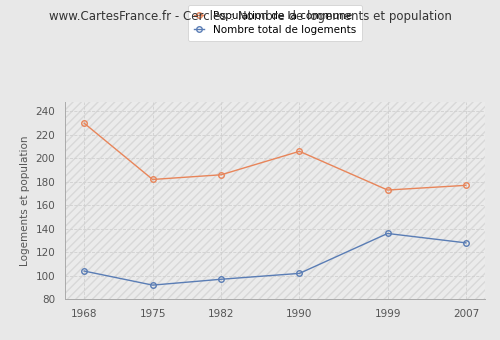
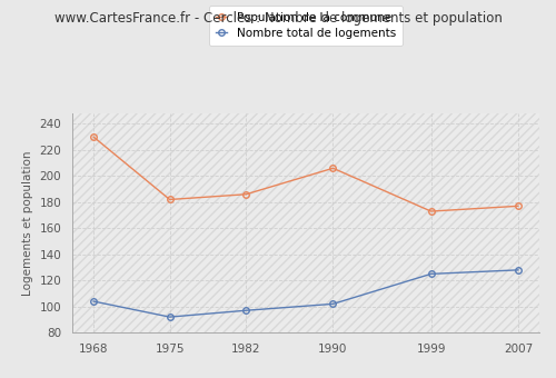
Nombre total de logements/1999: 136 -> 125
